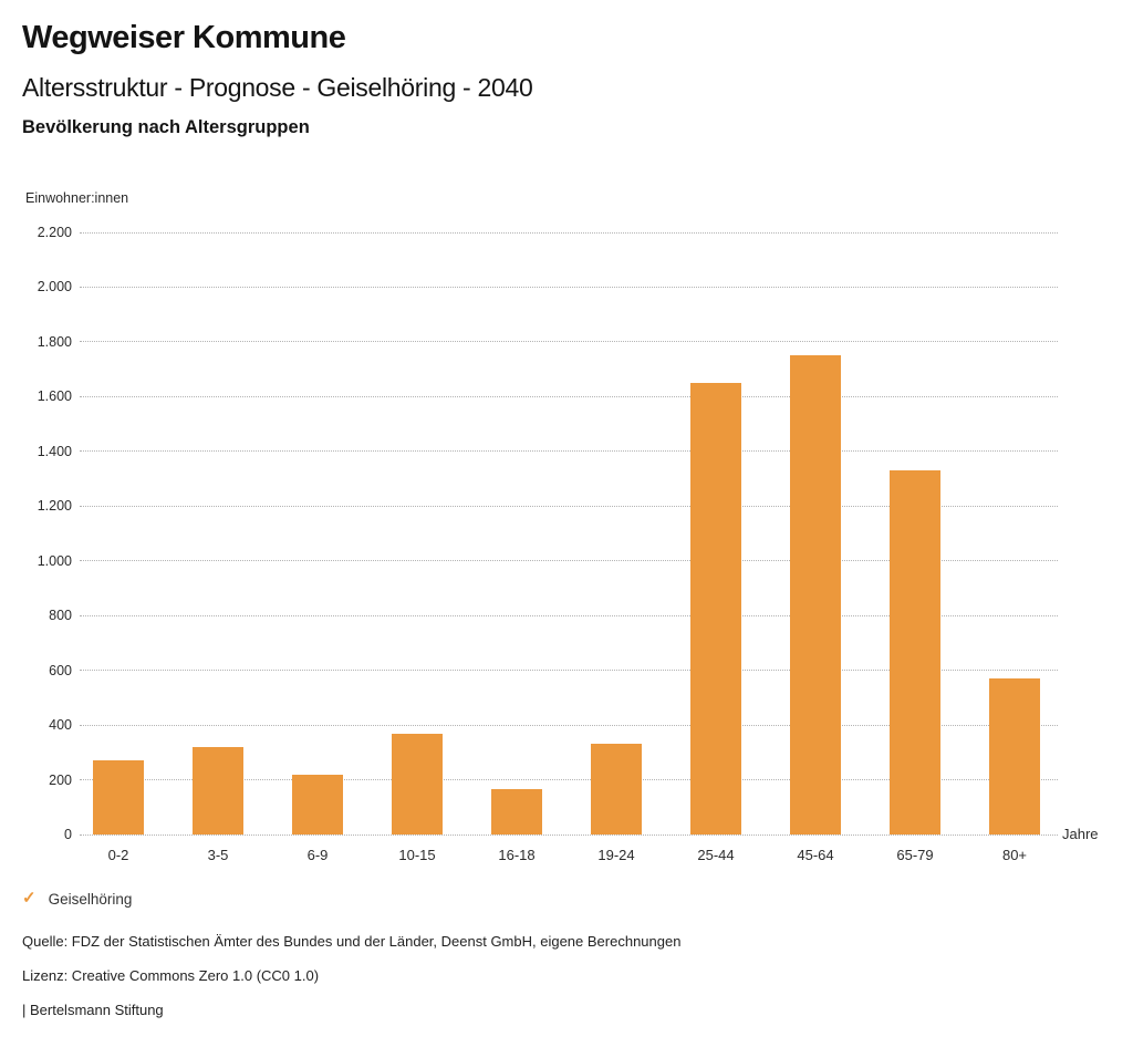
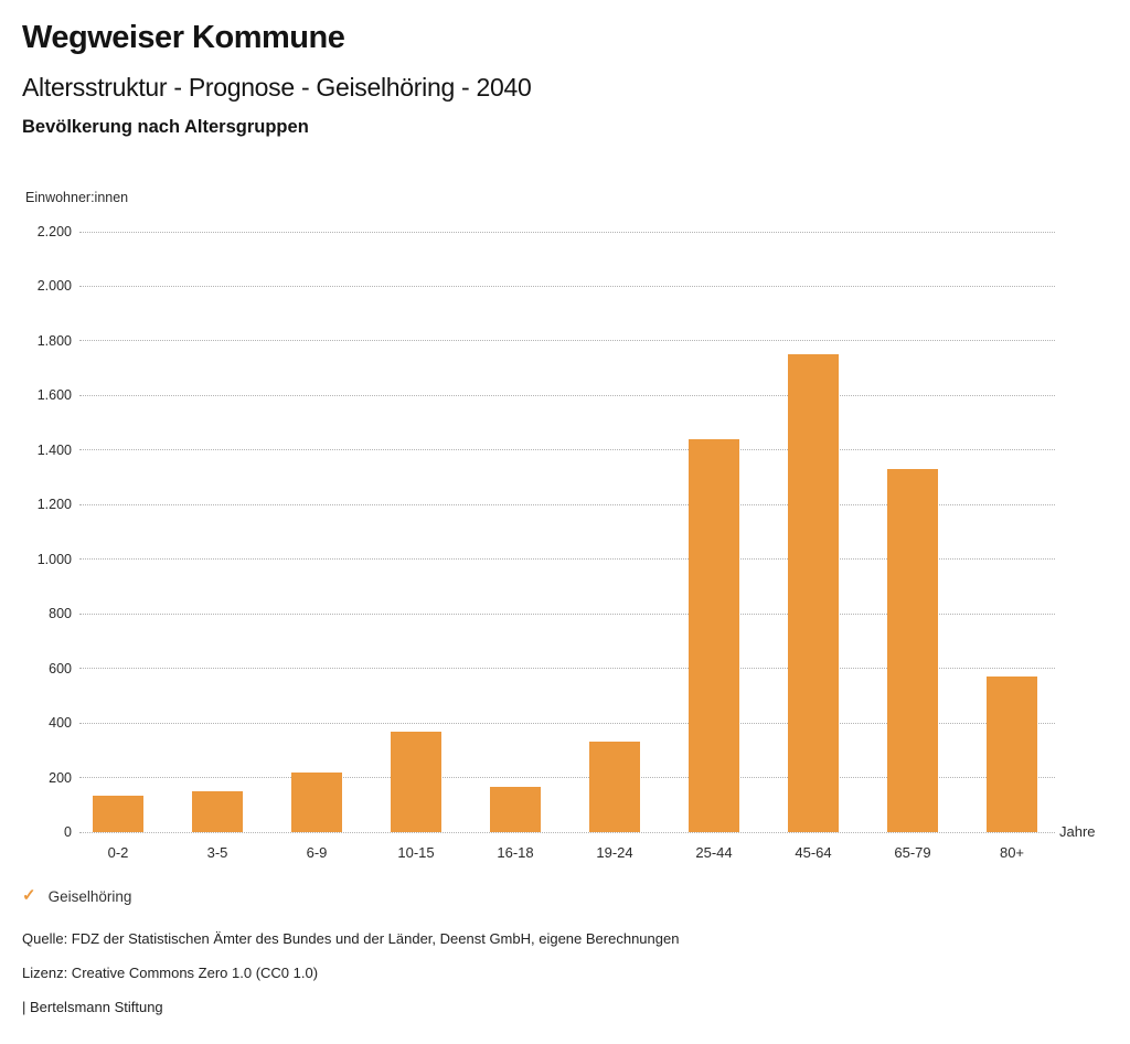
0-2: 270 -> 140
3-5: 320 -> 150
25-44: 1650 -> 1440
